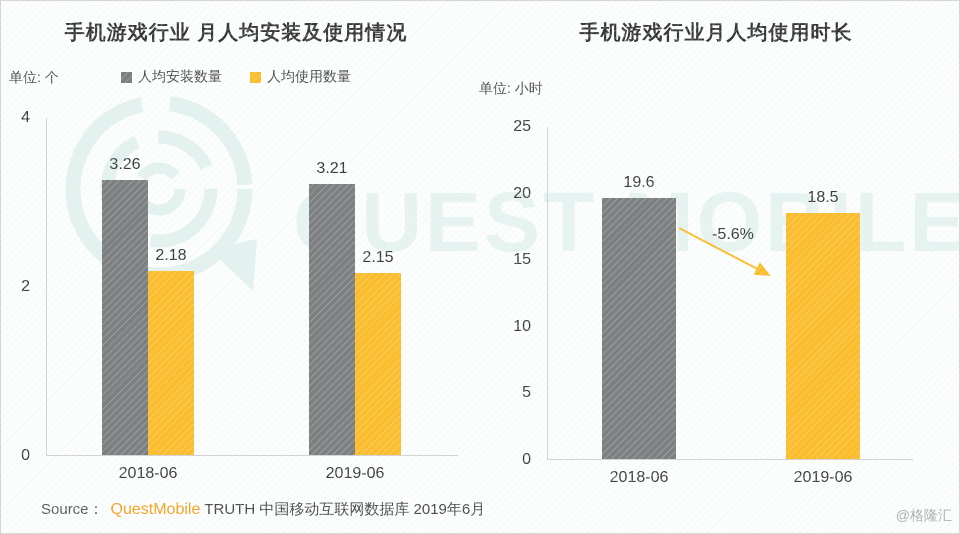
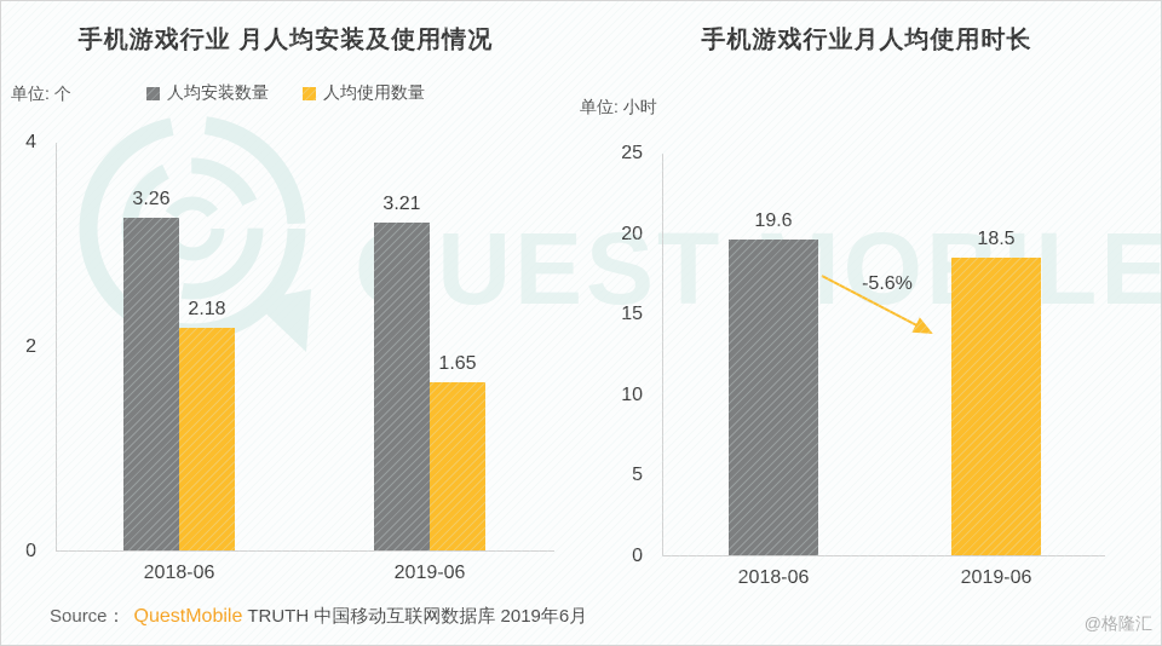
手机游戏行业 月人均安装及使用情况/人均使用数量/2019-06: 2.15 -> 1.65
